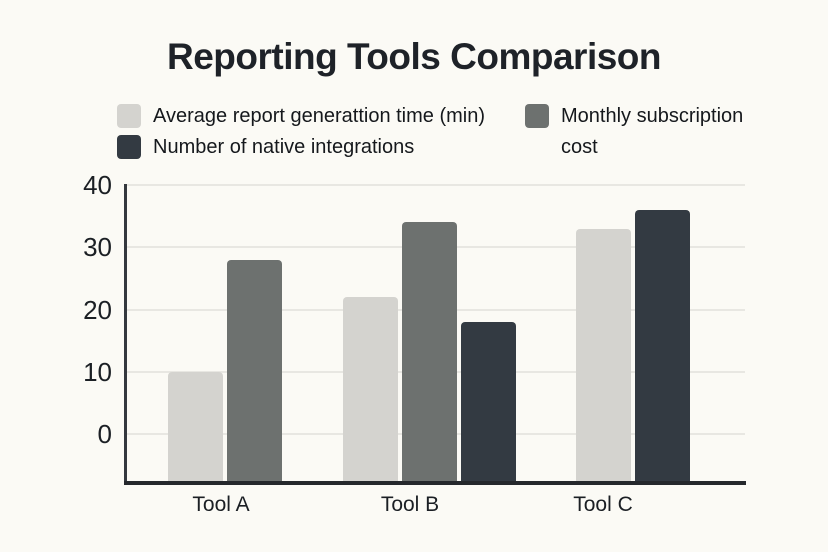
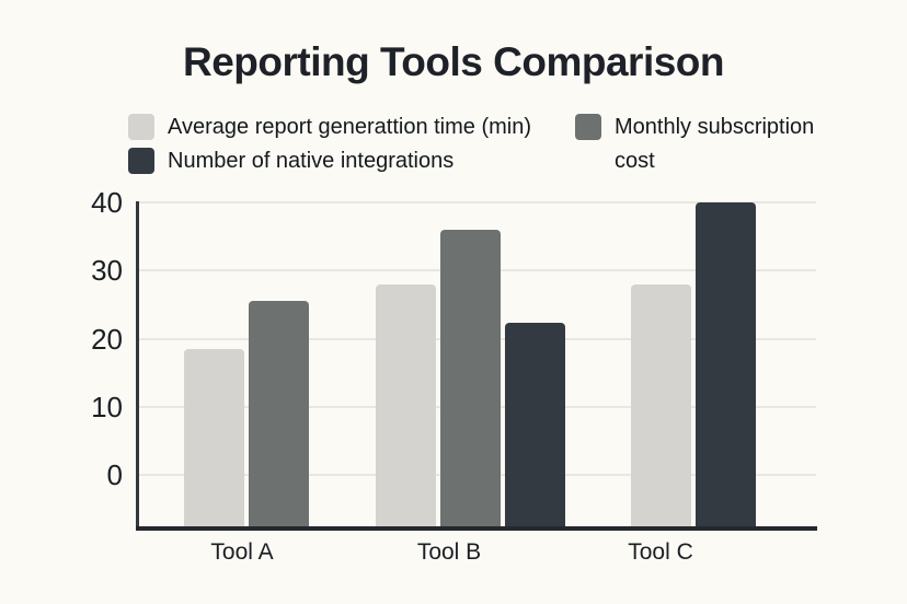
Average report generattion time (min)/Tool A: 10 -> 18
Monthly subscription cost/Tool A: 28 -> 26
Average report generattion time (min)/Tool B: 22 -> 28
Monthly subscription cost/Tool B: 34 -> 36
Number of native integrations/Tool B: 18 -> 22
Average report generattion time (min)/Tool C: 33 -> 28
Number of native integrations/Tool C: 36 -> 40
